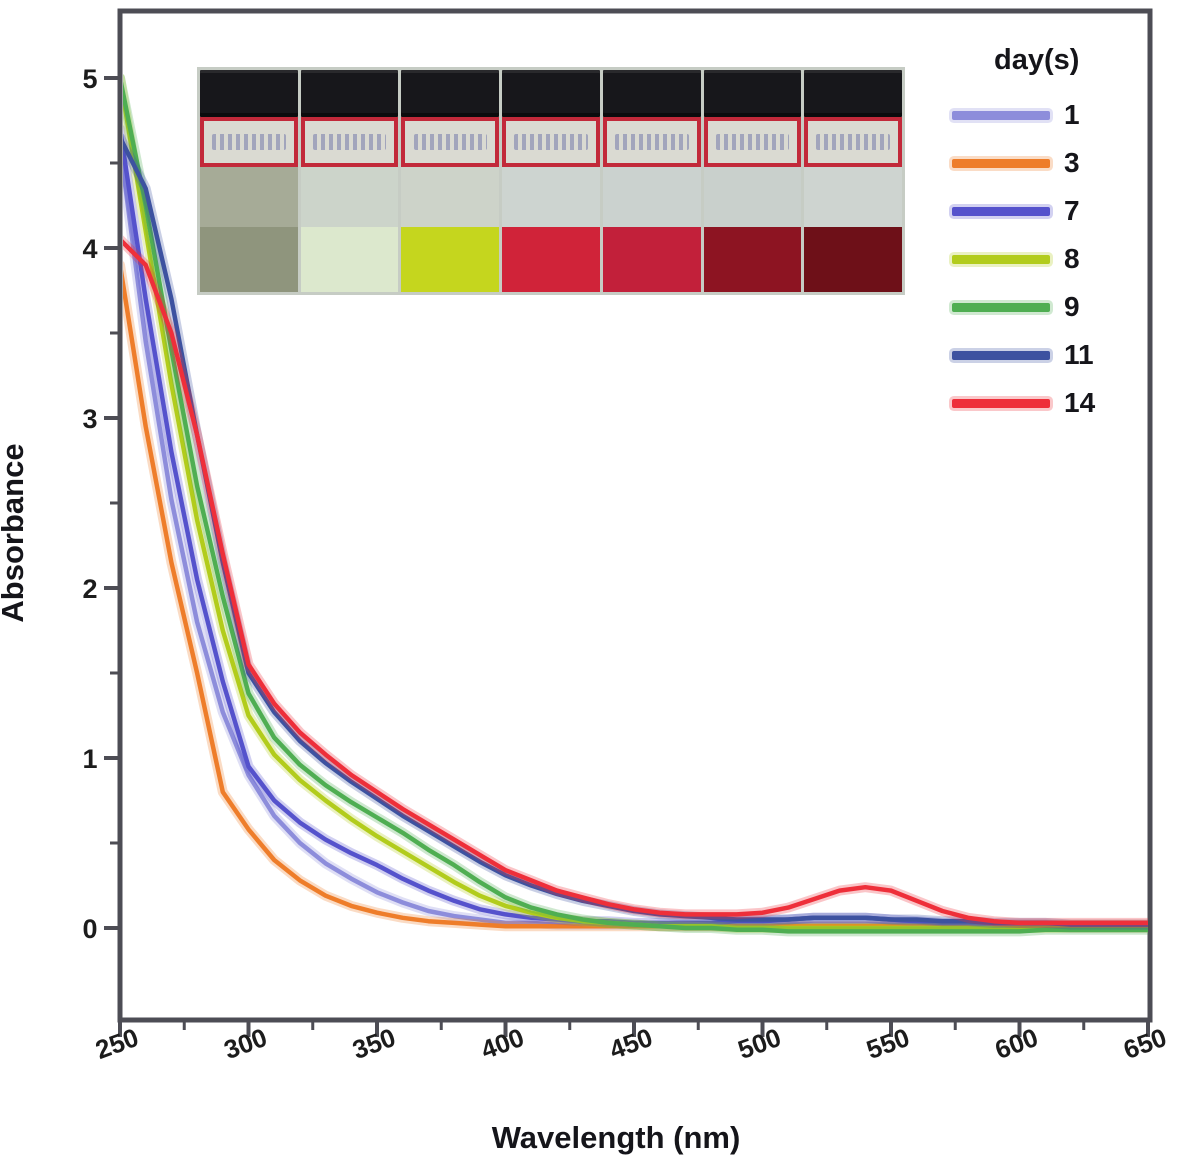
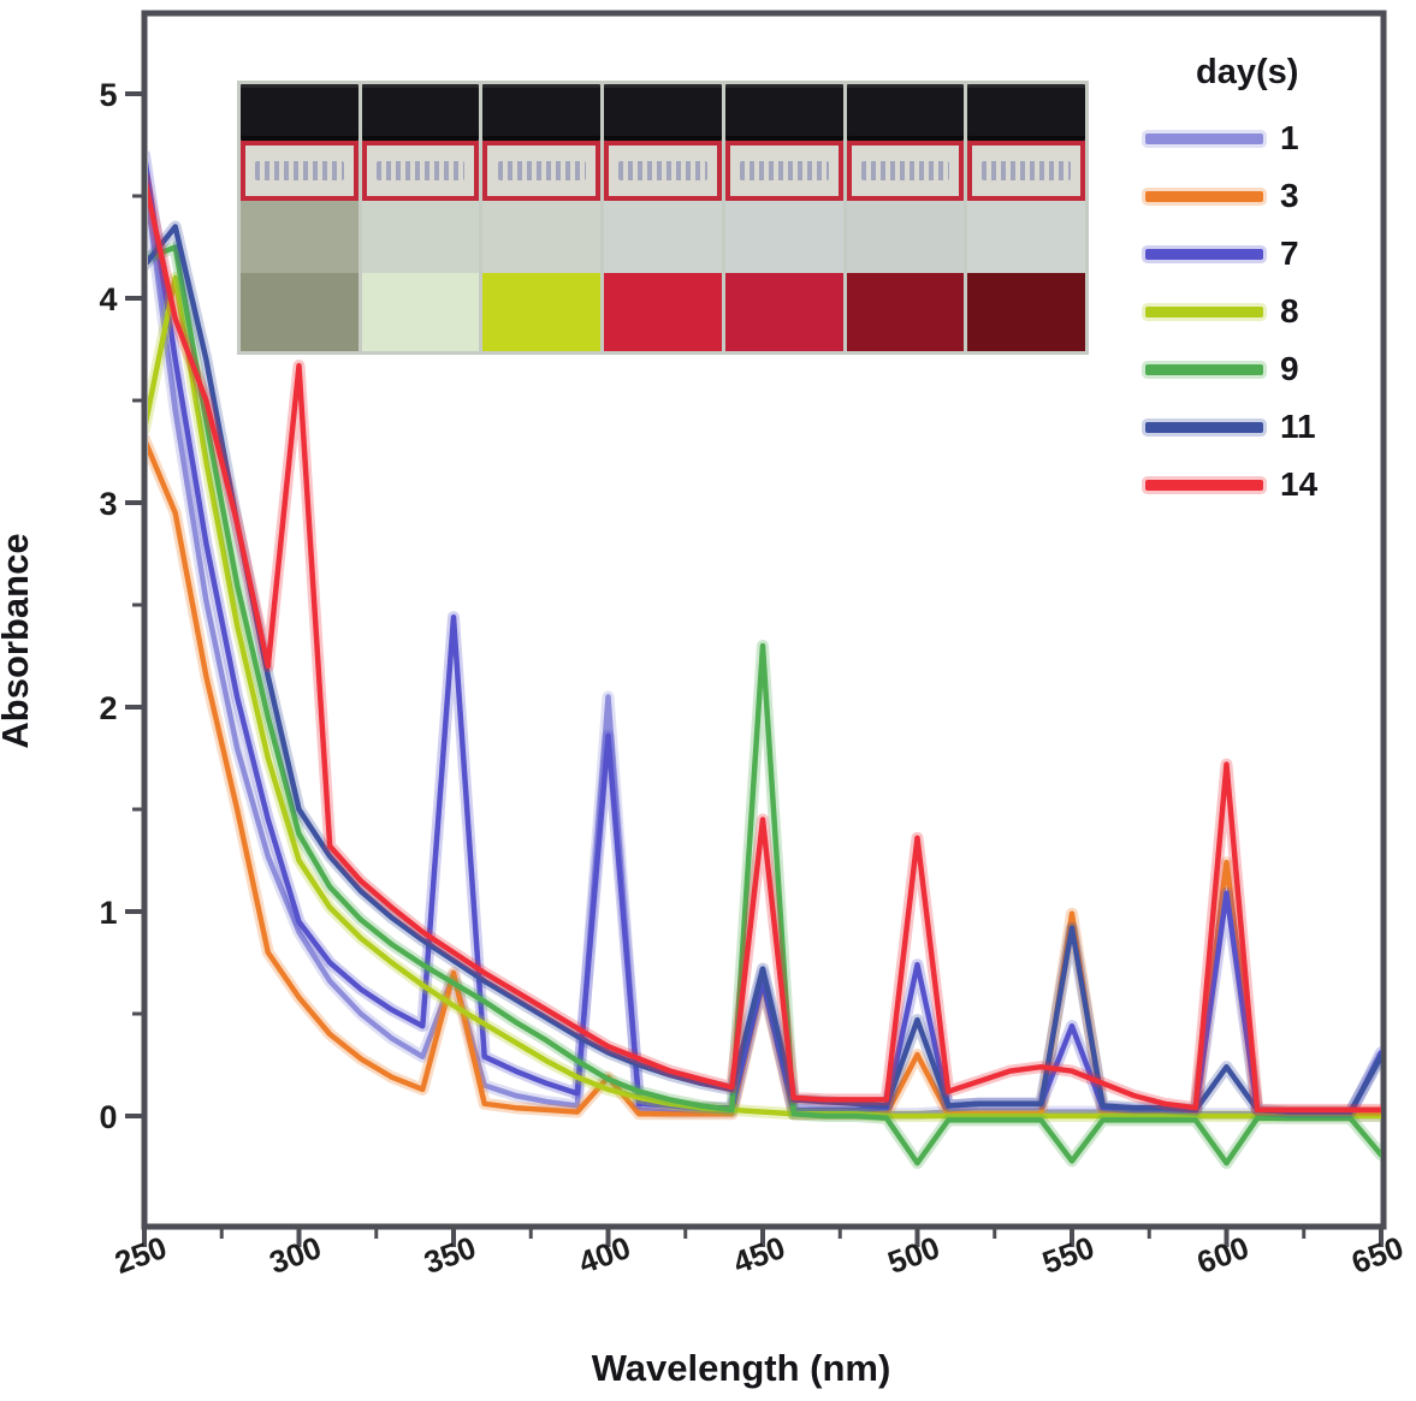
3/250: 3.90 -> 3.31
8/250: 5.00 -> 3.36
9/250: 5.00 -> 4.19
11/250: 4.65 -> 4.16
14/250: 4.05 -> 4.59
14/300: 1.55 -> 3.67
1/350: 0.21 -> 0.69
3/350: 0.09 -> 0.70
7/350: 0.37 -> 2.44
1/400: 0.03 -> 2.05
3/400: 0.01 -> 0.19
7/400: 0.08 -> 1.86
1/450: 0.02 -> 0.70
3/450: 0.01 -> 0.65
7/450: 0.03 -> 0.66
9/450: 0.02 -> 2.30
11/450: 0.10 -> 0.72
14/450: 0.11 -> 1.45
3/500: 0.01 -> 0.30
7/500: 0.04 -> 0.74
9/500: -0.01 -> -0.23
11/500: 0.05 -> 0.47
14/500: 0.09 -> 1.36
3/550: 0.01 -> 0.99
7/550: 0.05 -> 0.44
9/550: -0.02 -> -0.22
11/550: 0.05 -> 0.92
3/600: 0.02 -> 1.24
7/600: 0.02 -> 1.09
9/600: -0.02 -> -0.23
11/600: 0.03 -> 0.24
14/600: 0.03 -> 1.72
7/650: 0.01 -> 0.31
9/650: -0.01 -> -0.19
11/650: 0.02 -> 0.29
